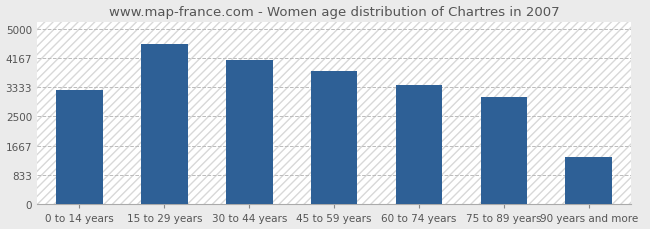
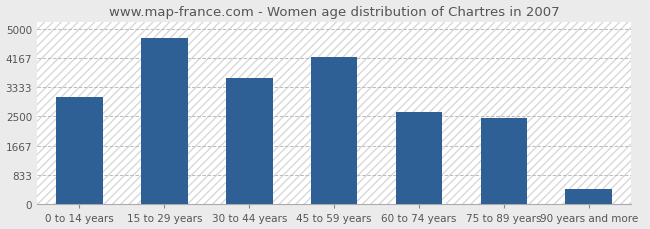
0 to 14 years: 3250 -> 3050
15 to 29 years: 4550 -> 4720
30 to 44 years: 4100 -> 3580
45 to 59 years: 3800 -> 4180
60 to 74 years: 3400 -> 2620
75 to 89 years: 3050 -> 2470
90 years and more: 1350 -> 430
